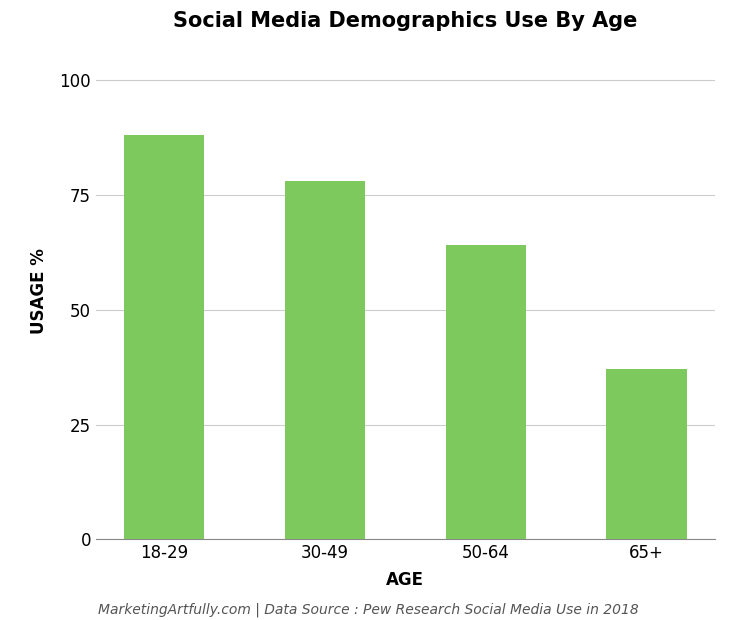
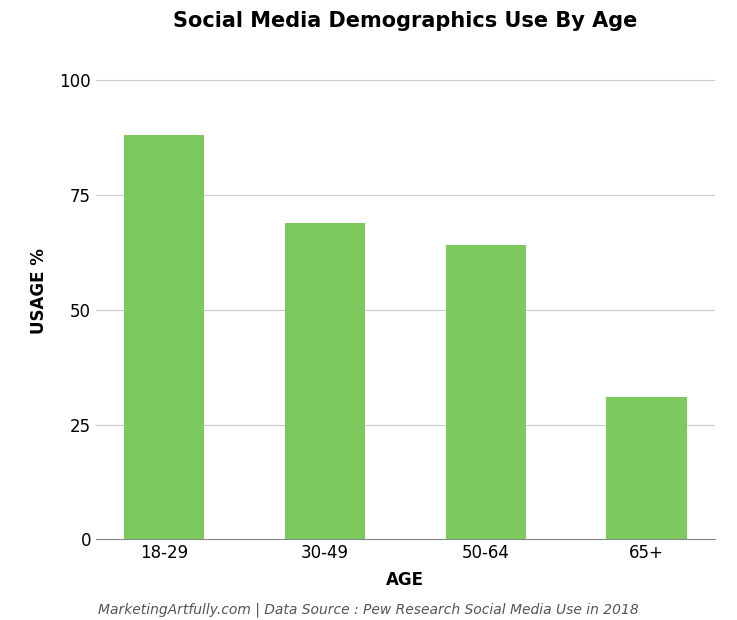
30-49: 78 -> 69
65+: 37 -> 31
